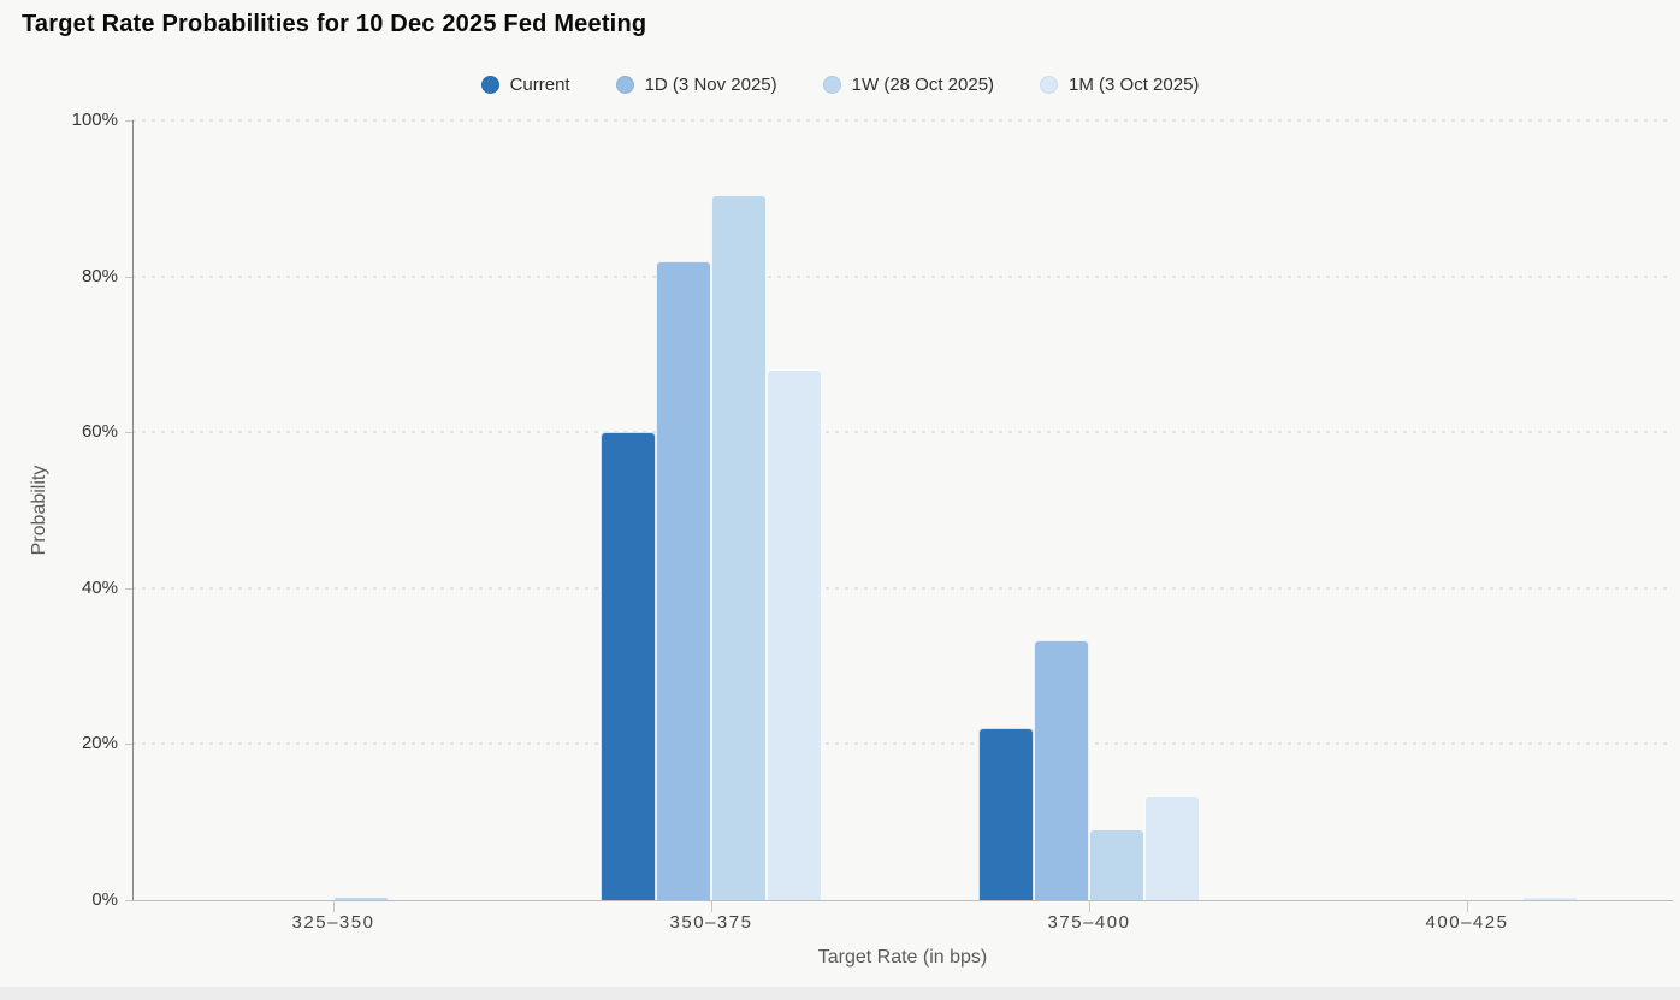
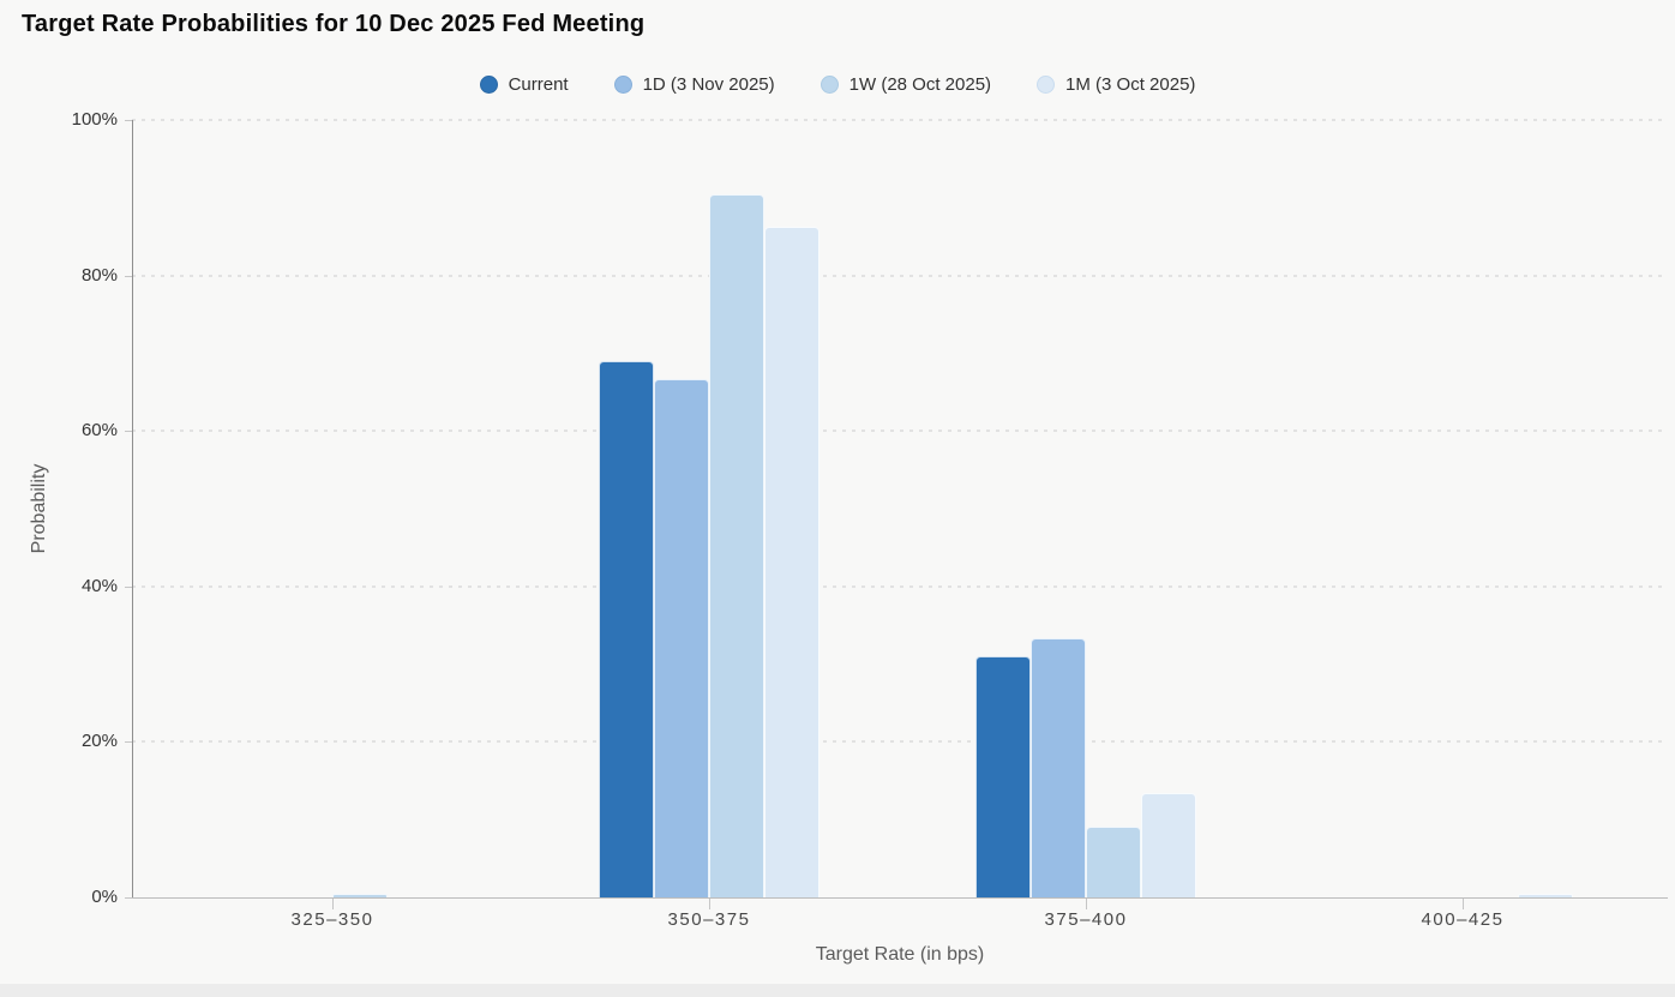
Current/350–375: 60% -> 69%
1D (3 Nov 2025)/350–375: 82% -> 67%
1M (3 Oct 2025)/350–375: 68% -> 86%
Current/375–400: 22% -> 31%
